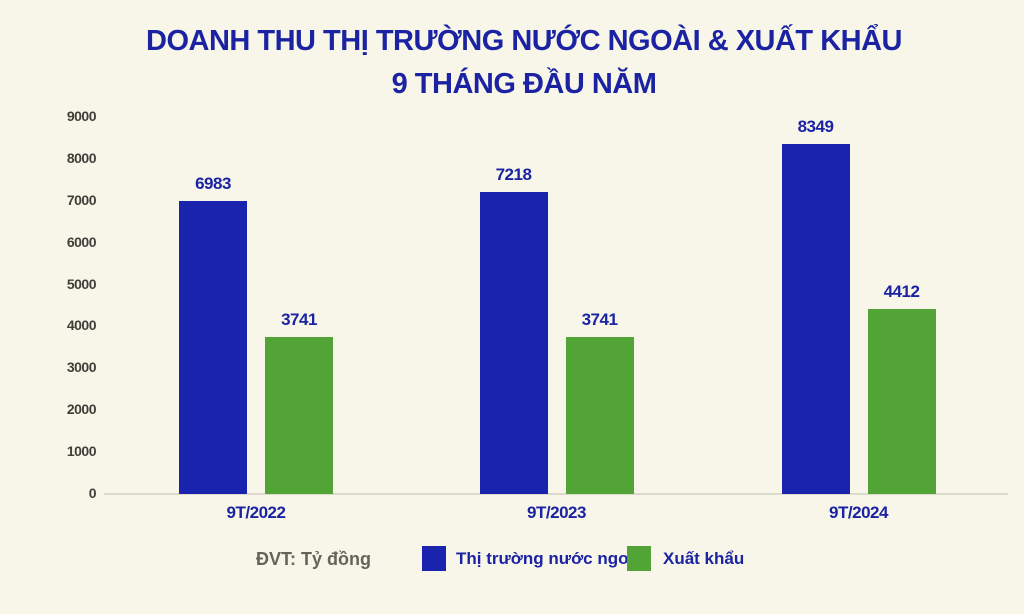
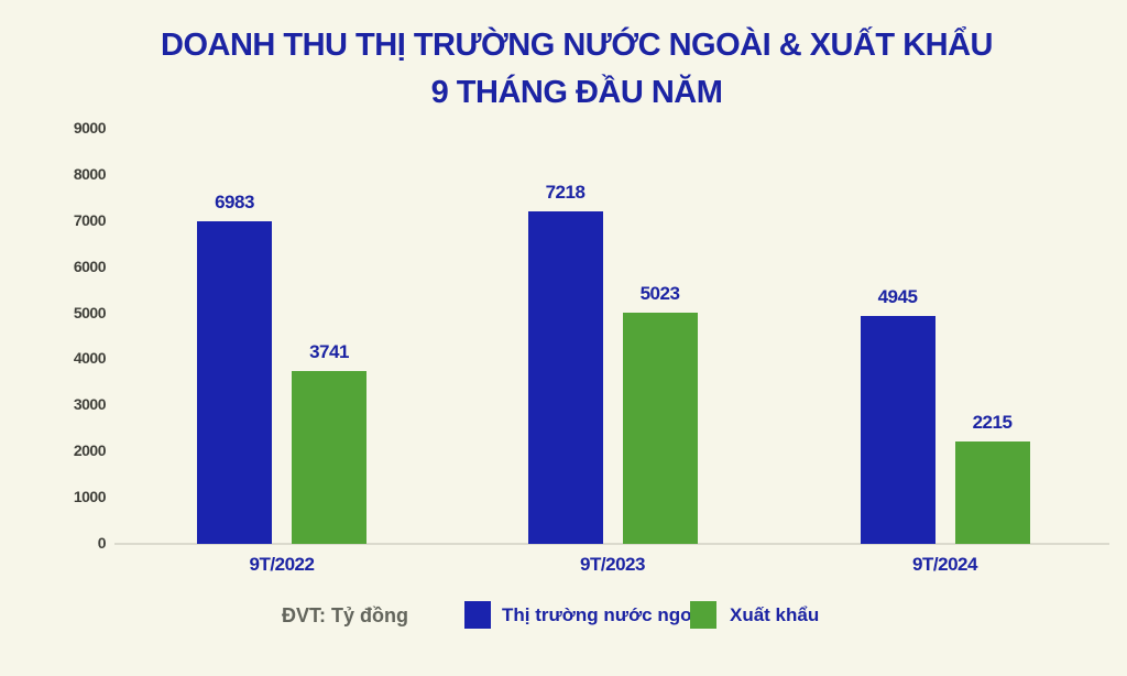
Xuất khẩu/9T/2023: 3741 -> 5023
Thị trường nước ngoài/9T/2024: 8349 -> 4945
Xuất khẩu/9T/2024: 4412 -> 2215
